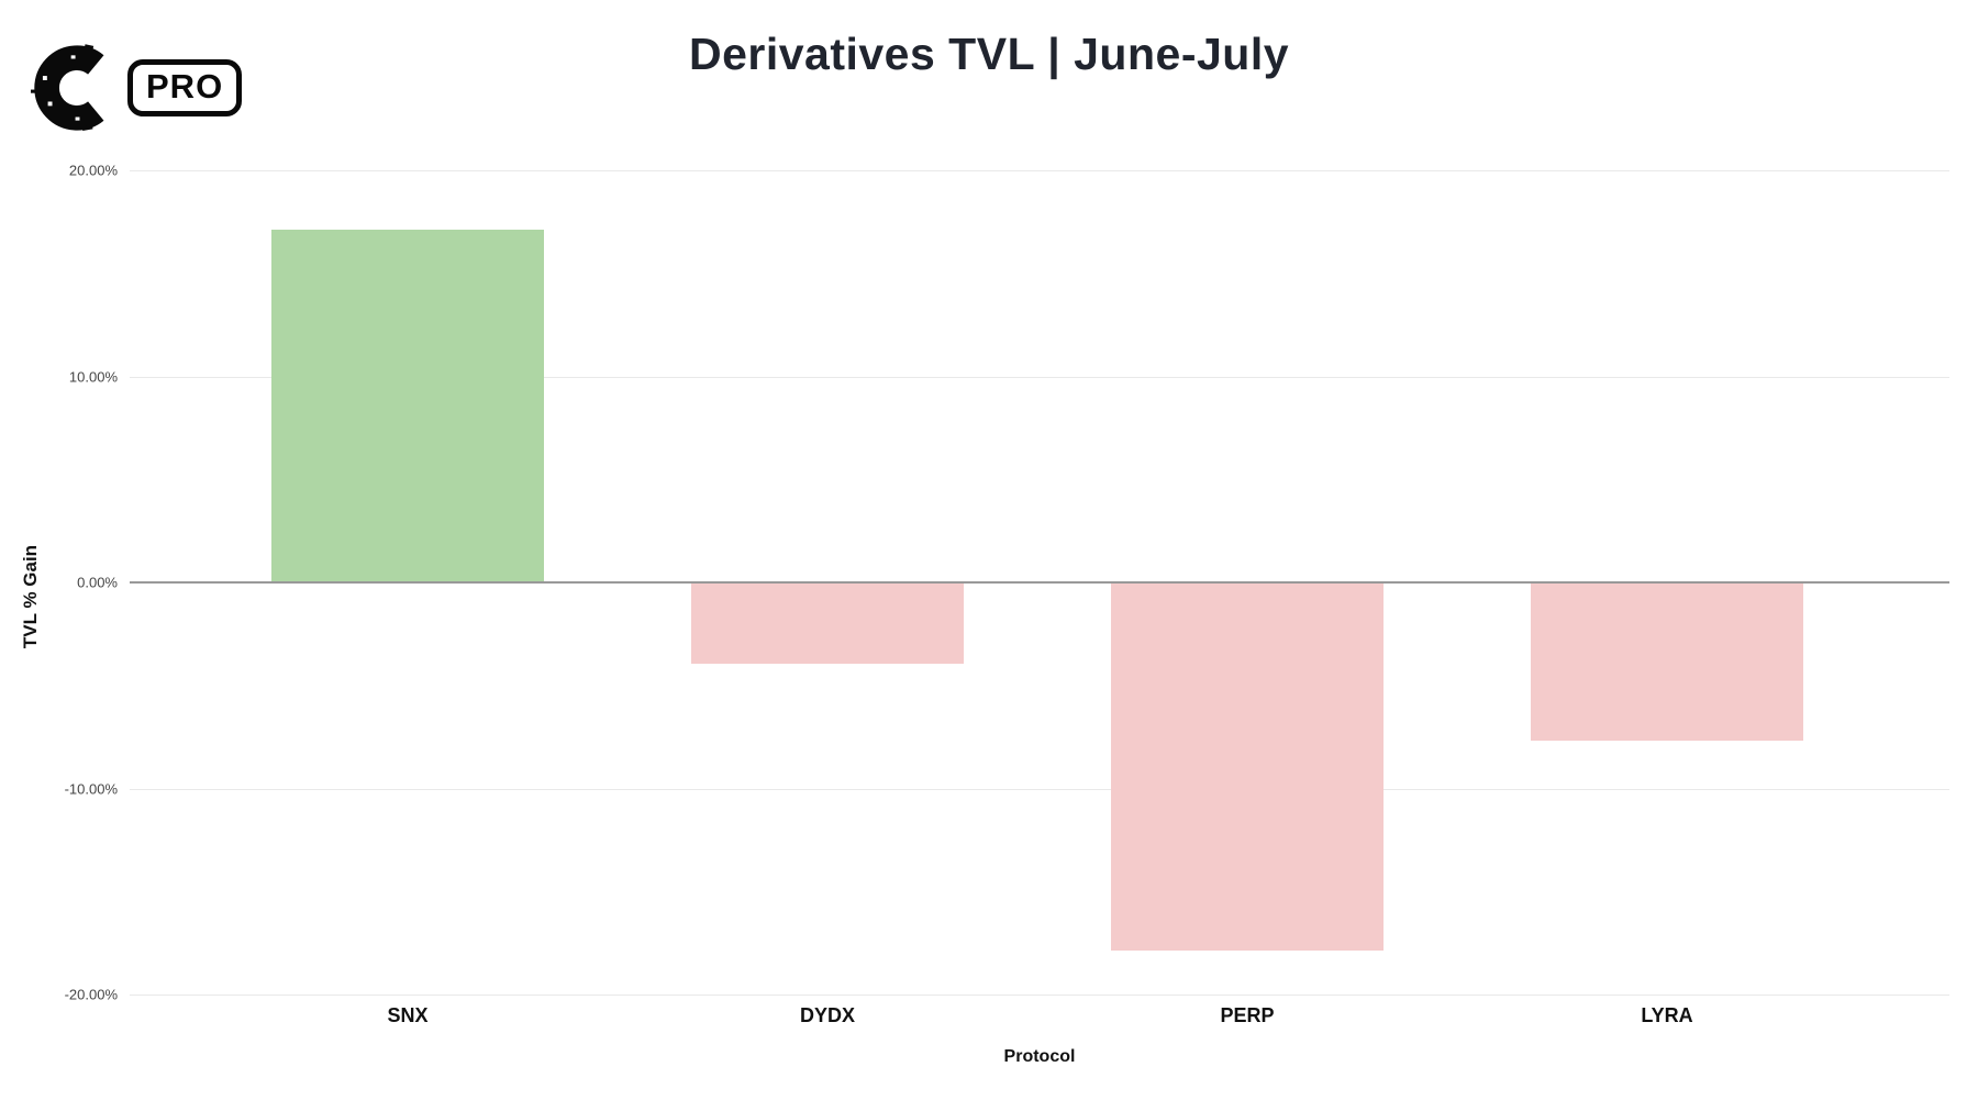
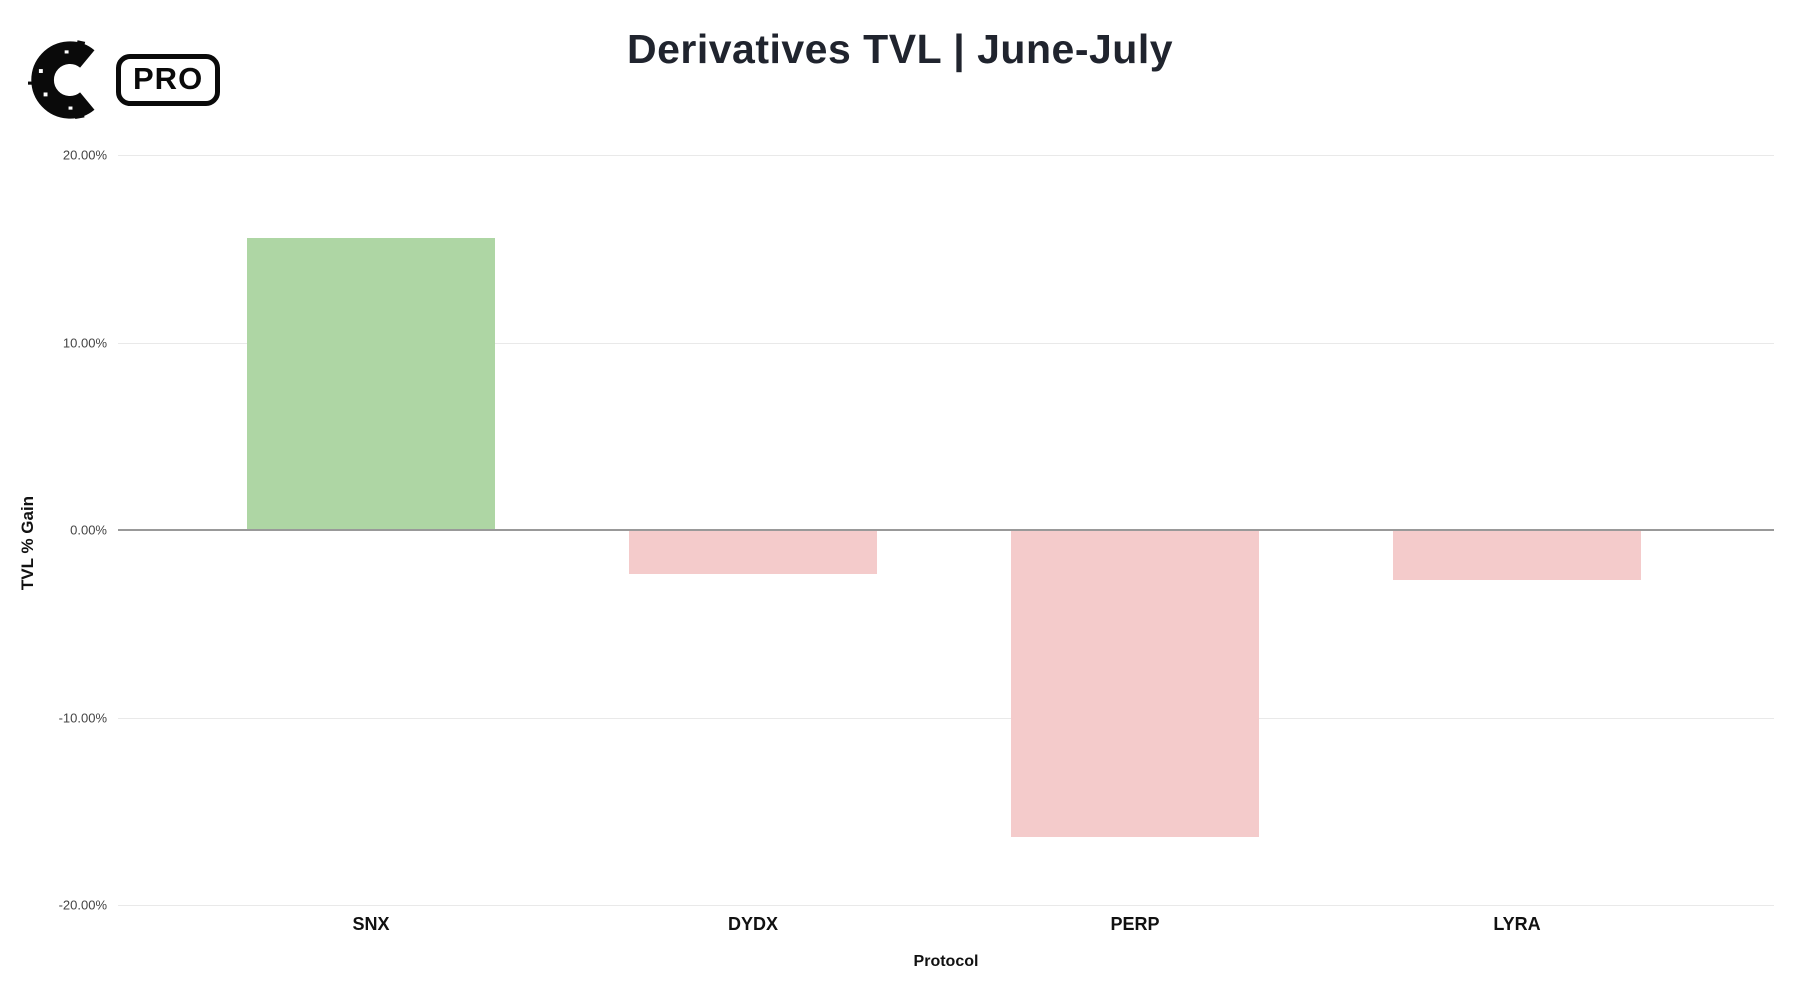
SNX: 17.1% -> 15.6%
DYDX: -3.9% -> -2.3%
PERP: -17.8% -> -16.3%
LYRA: -7.6% -> -2.6%
